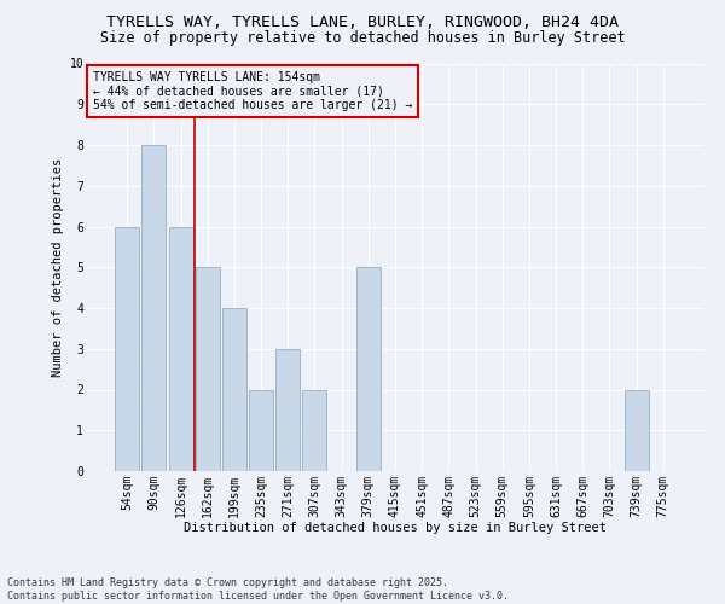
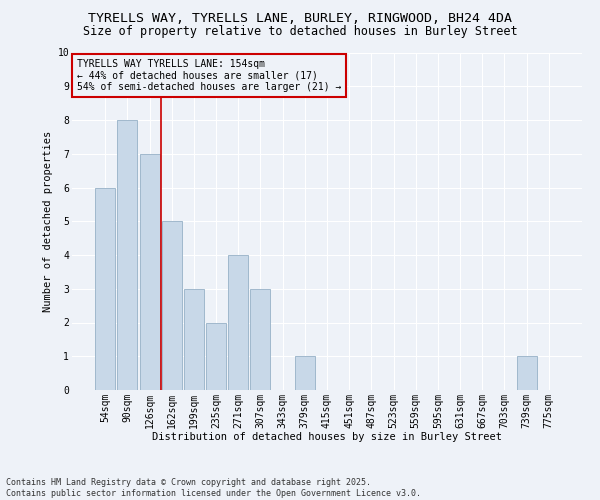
126sqm: 6 -> 7
199sqm: 4 -> 3
271sqm: 3 -> 4
307sqm: 2 -> 3
379sqm: 5 -> 1
739sqm: 2 -> 1
